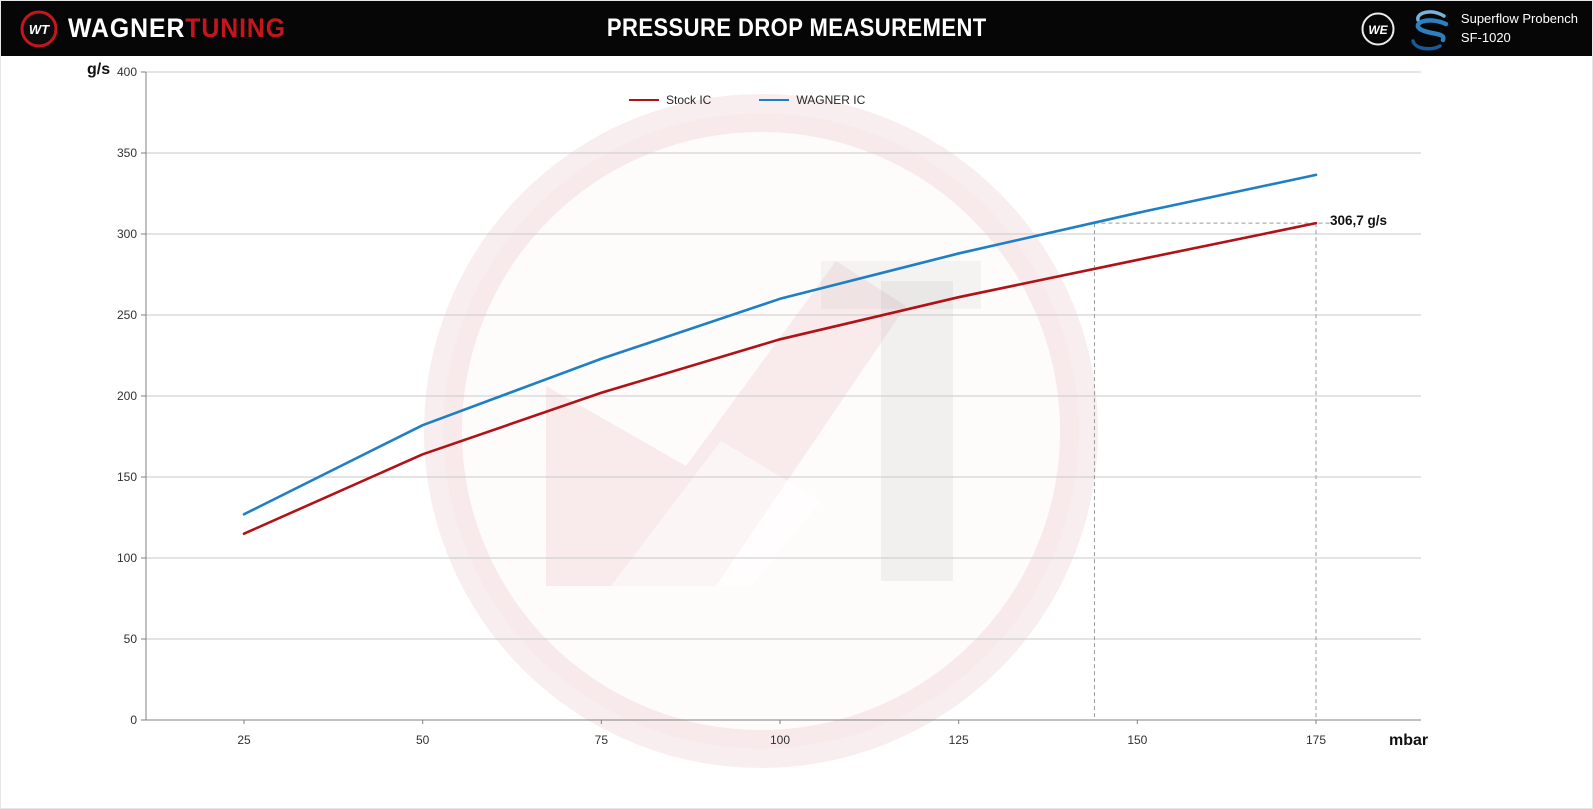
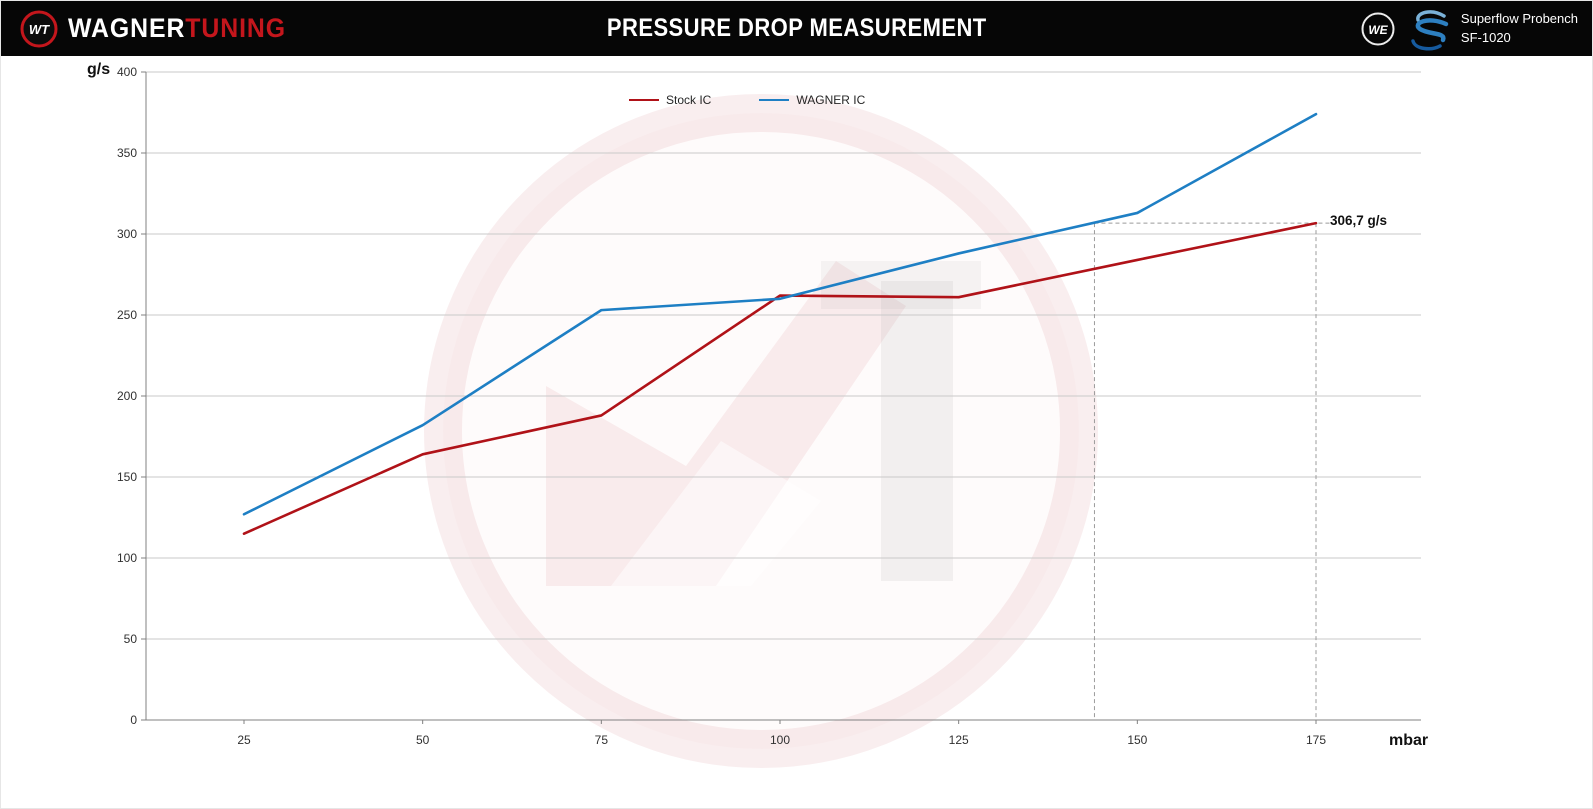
Stock IC/75: 202 -> 188
WAGNER IC/75: 223 -> 253
Stock IC/100: 235 -> 262
WAGNER IC/175: 336 -> 374
